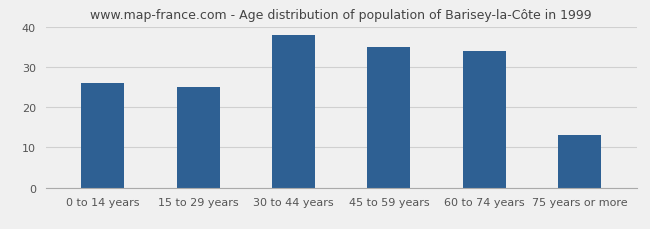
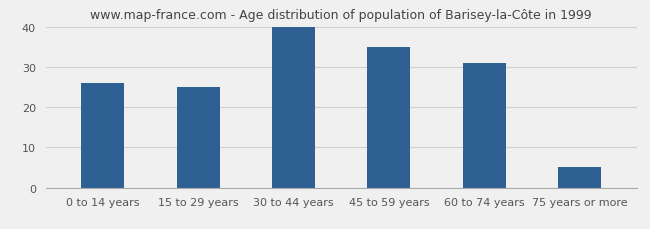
30 to 44 years: 38 -> 40
60 to 74 years: 34 -> 31
75 years or more: 13 -> 5
